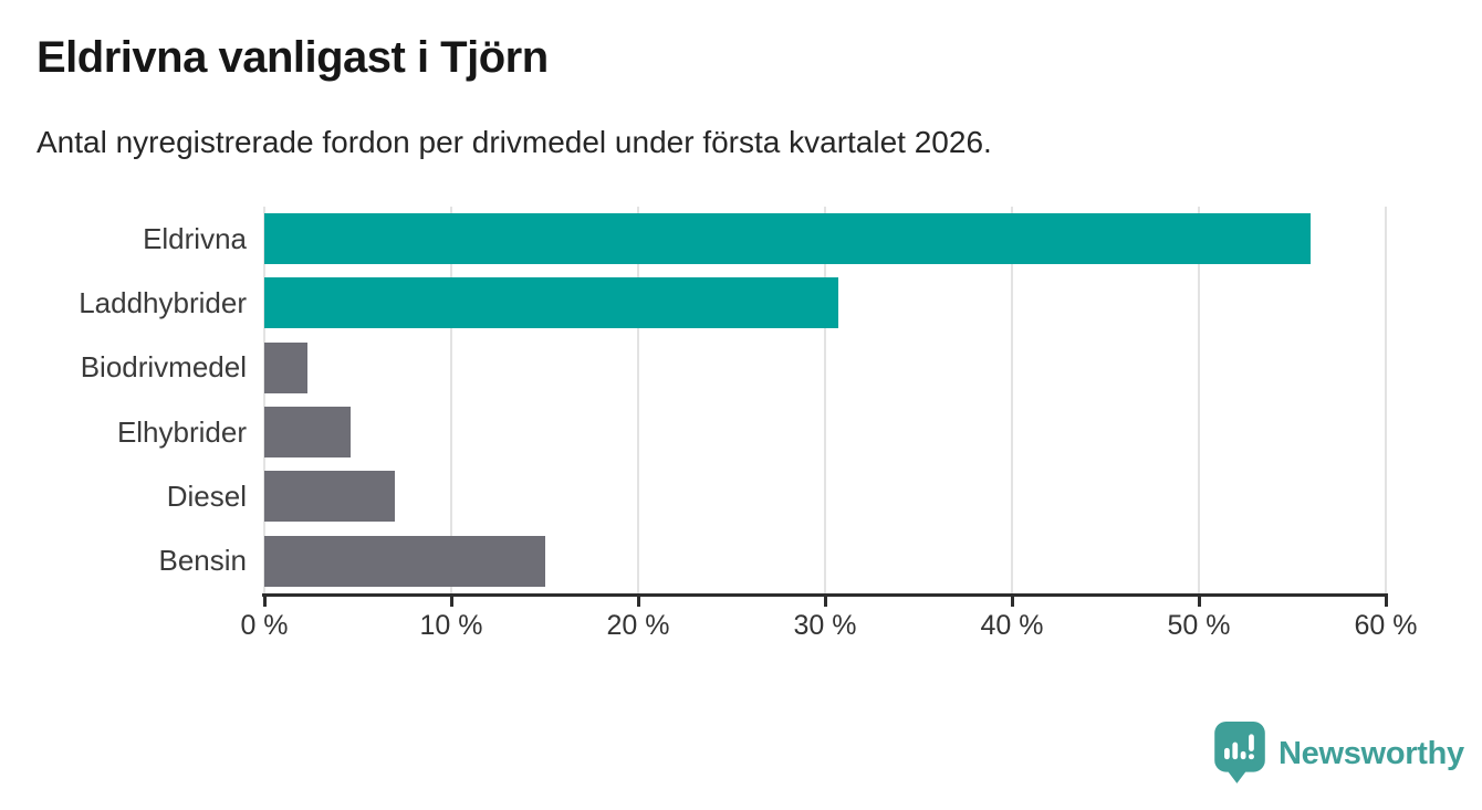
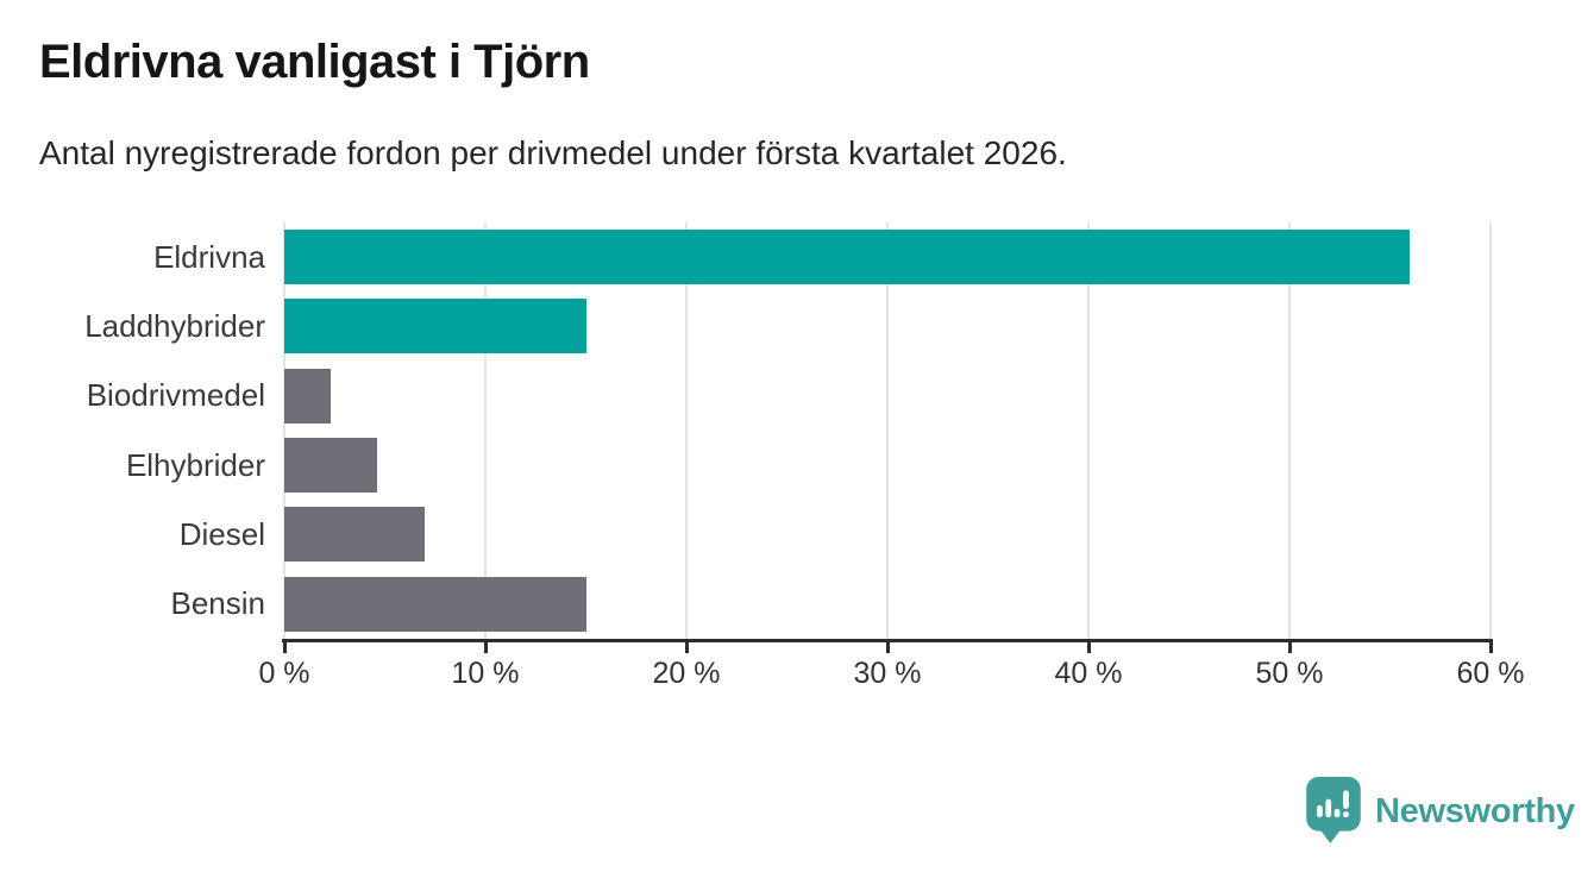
Laddhybrider: 30.7% -> 15.0%
